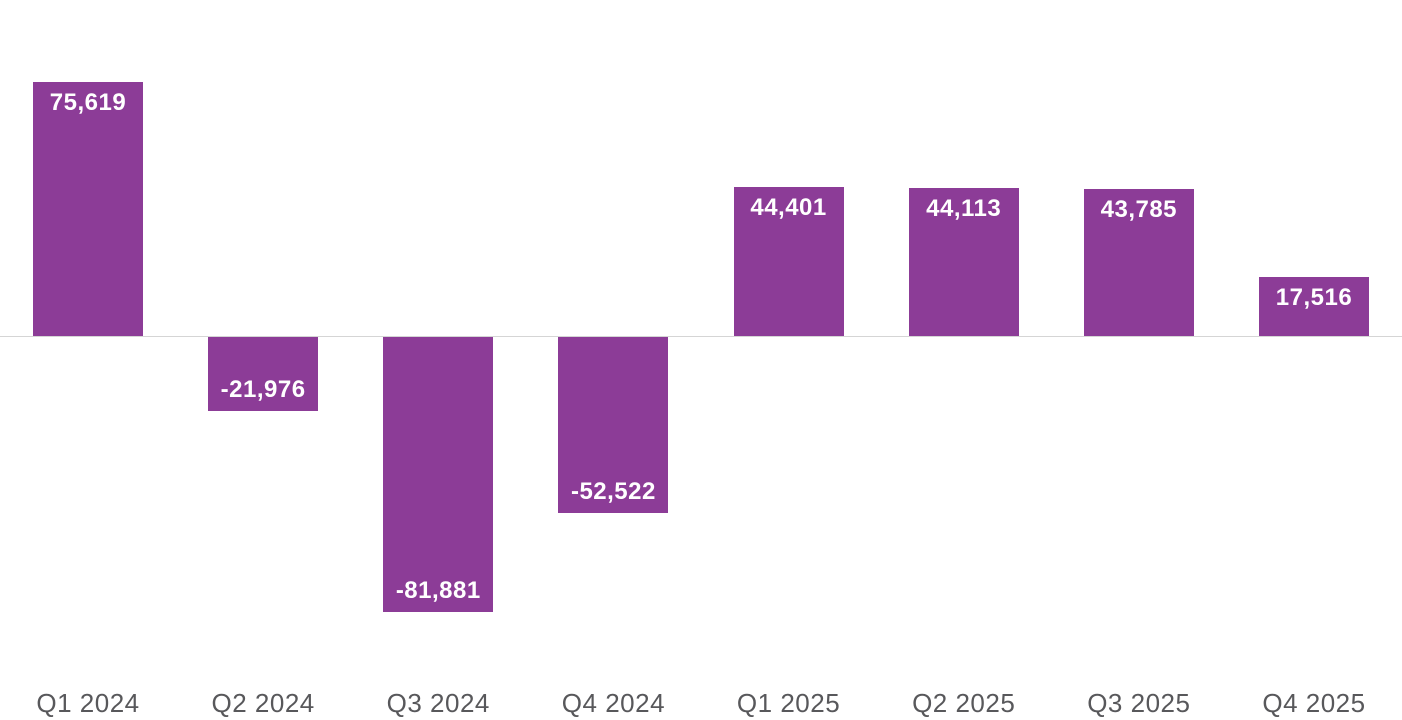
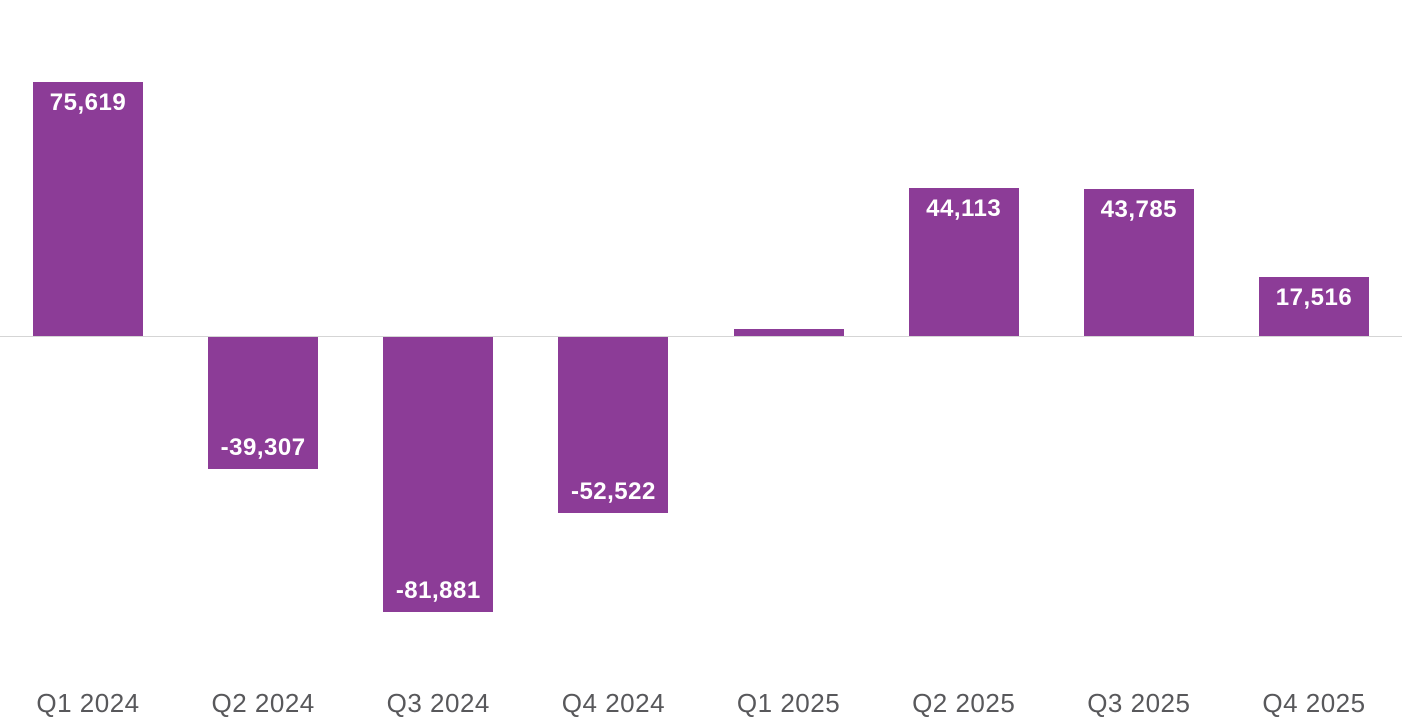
Q2 2024: -21,976 -> -39,307
Q1 2025: 44,401 -> 1,952
